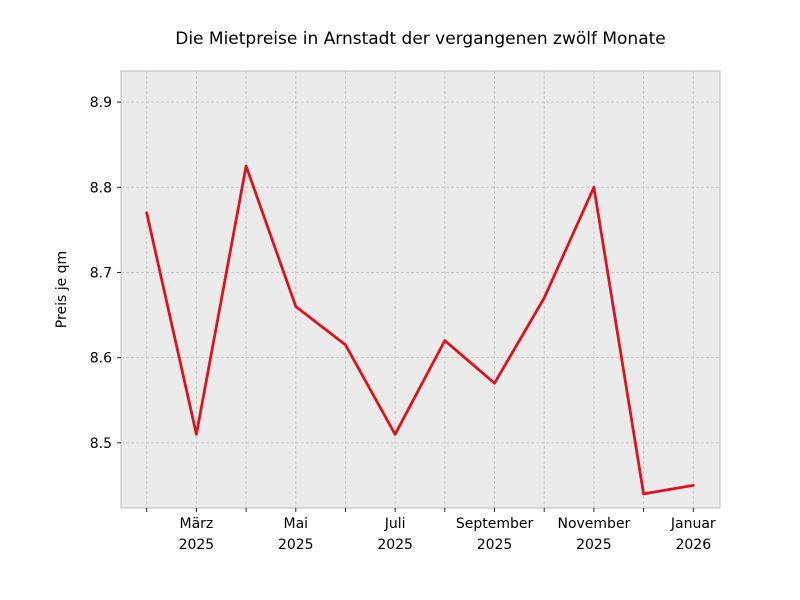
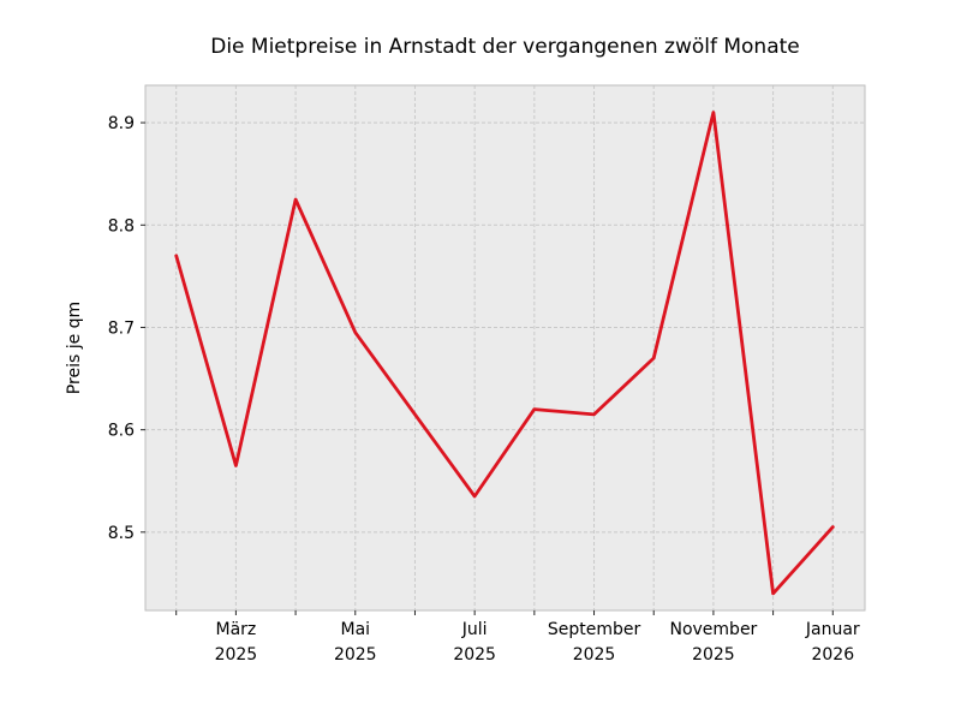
März 2025: 8.51 -> 8.56
Mai 2025: 8.66 -> 8.70
Juli 2025: 8.51 -> 8.54
September 2025: 8.57 -> 8.62
November 2025: 8.80 -> 8.91
Januar 2026: 8.45 -> 8.51
